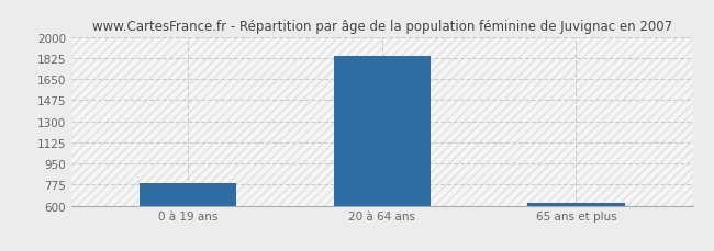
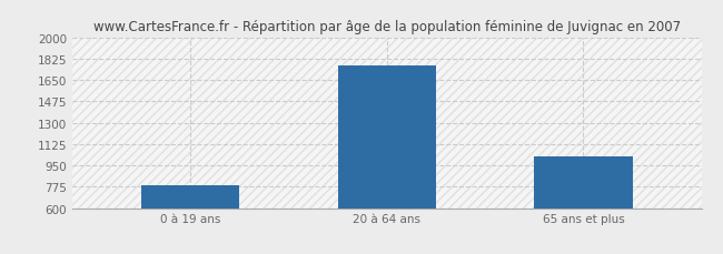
20 à 64 ans: 1840 -> 1770
65 ans et plus: 620 -> 1020
